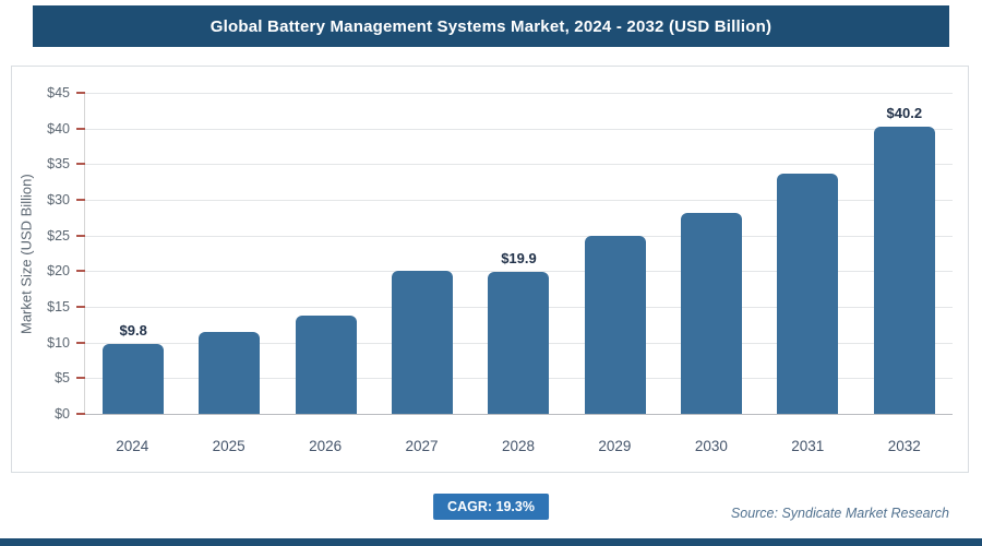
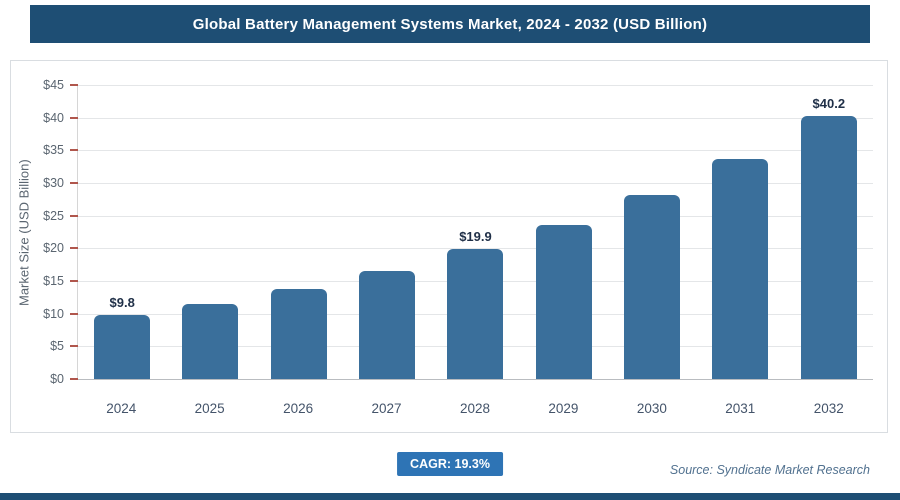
2027: $20 -> $16
2029: $25 -> $24
